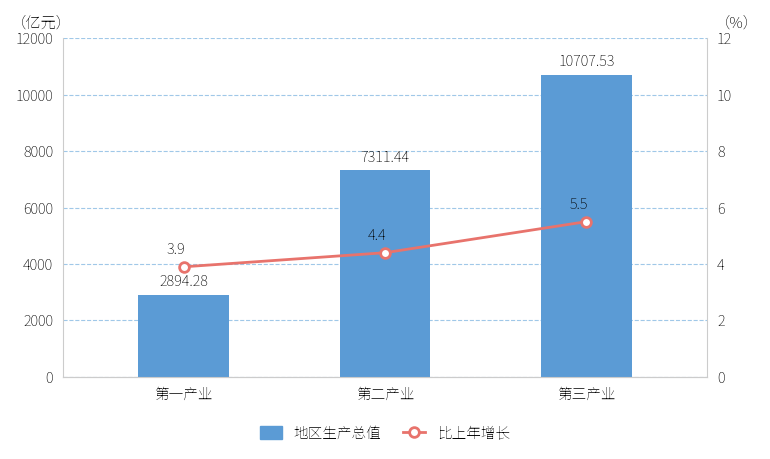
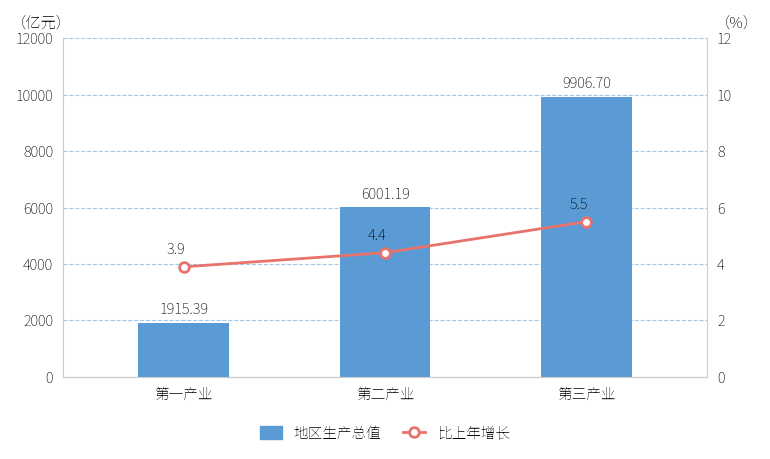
地区生产总值/第一产业: 2894.28 -> 1915.39
地区生产总值/第二产业: 7311.44 -> 6001.19
地区生产总值/第三产业: 10707.53 -> 9906.70
